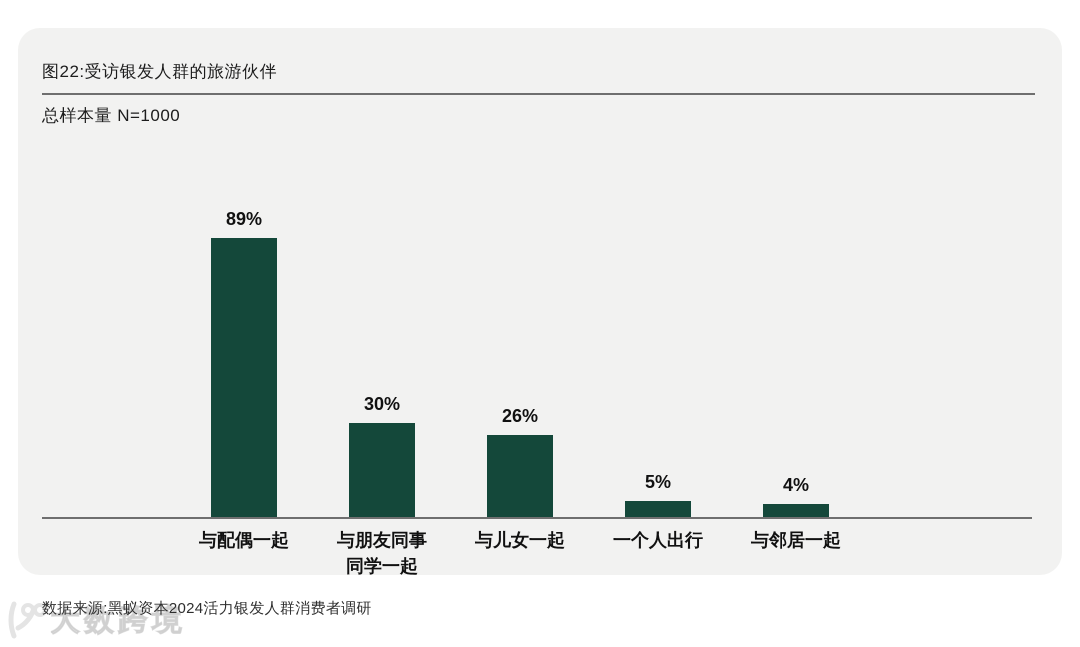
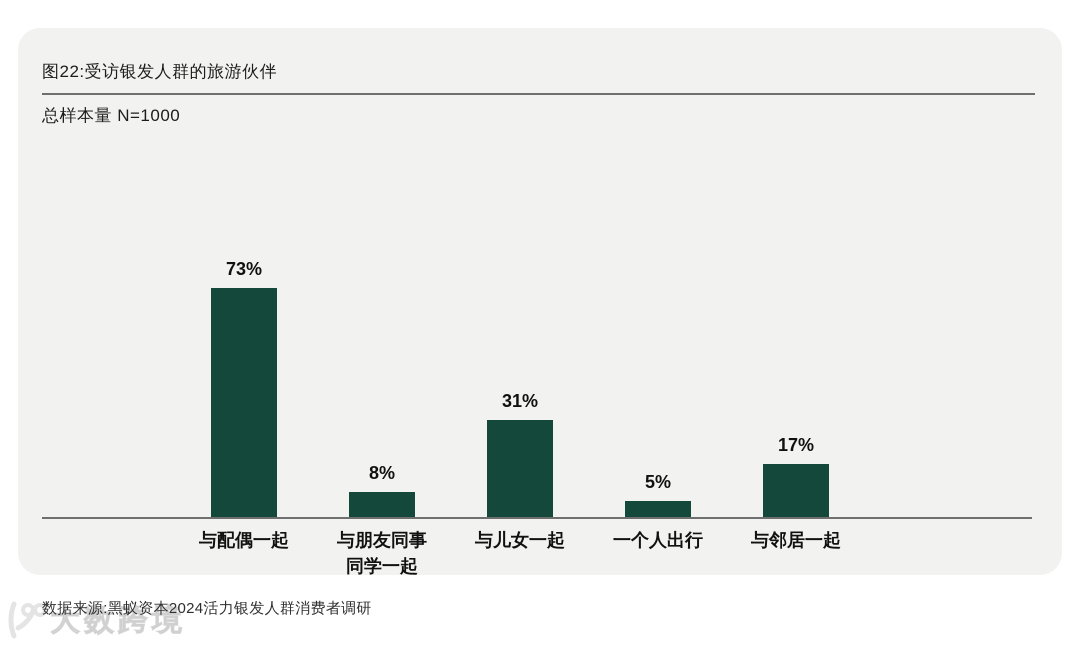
与配偶一起: 89% -> 73%
与朋友同事 同学一起: 30% -> 8%
与儿女一起: 26% -> 31%
与邻居一起: 4% -> 17%
